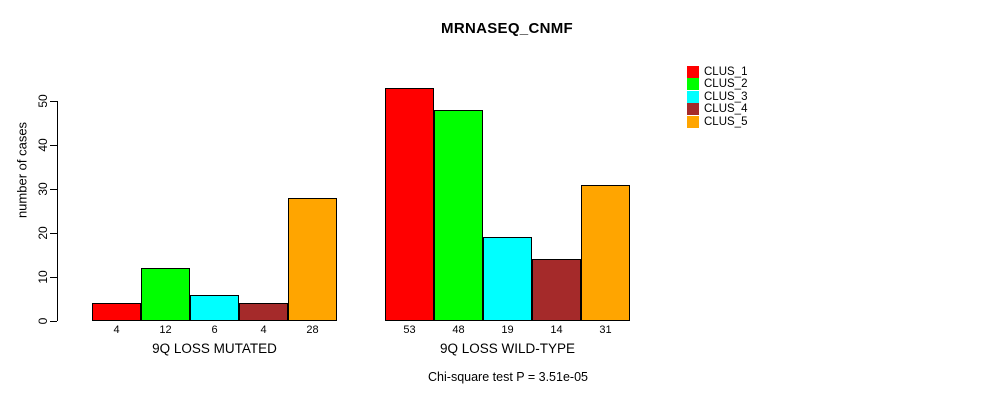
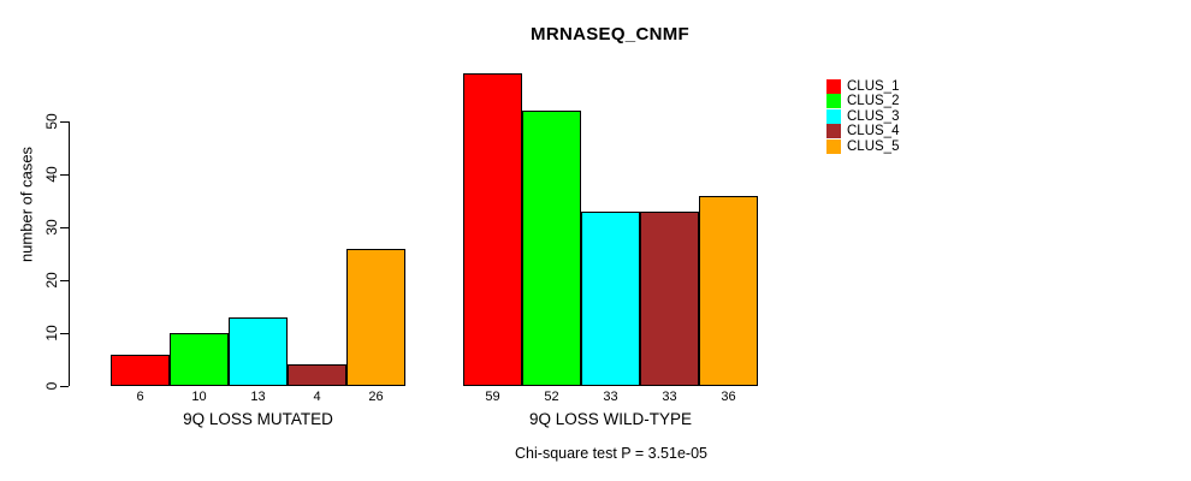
CLUS_1/9Q LOSS MUTATED: 4 -> 6
CLUS_2/9Q LOSS MUTATED: 12 -> 10
CLUS_3/9Q LOSS MUTATED: 6 -> 13
CLUS_5/9Q LOSS MUTATED: 28 -> 26
CLUS_1/9Q LOSS WILD-TYPE: 53 -> 59
CLUS_2/9Q LOSS WILD-TYPE: 48 -> 52
CLUS_3/9Q LOSS WILD-TYPE: 19 -> 33
CLUS_4/9Q LOSS WILD-TYPE: 14 -> 33
CLUS_5/9Q LOSS WILD-TYPE: 31 -> 36
